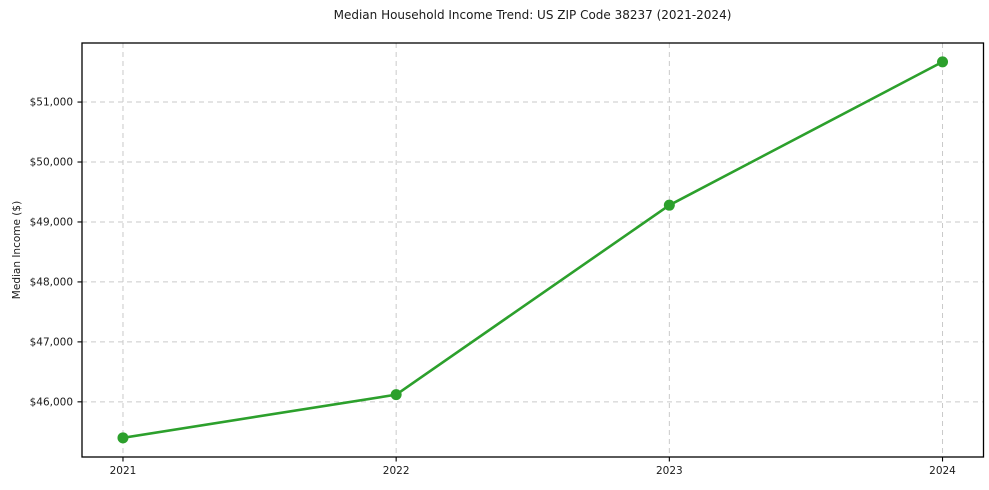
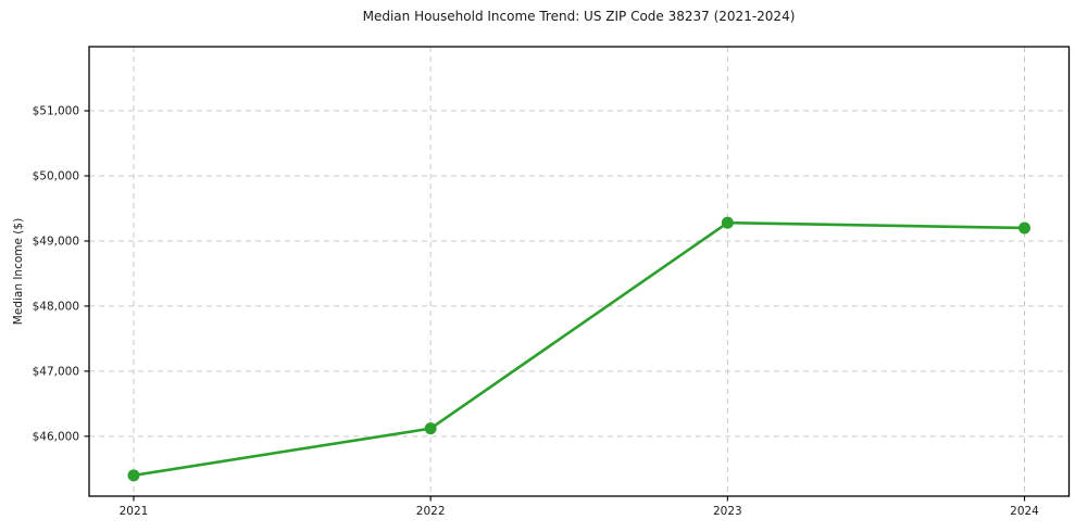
2024: $51700 -> $49200
